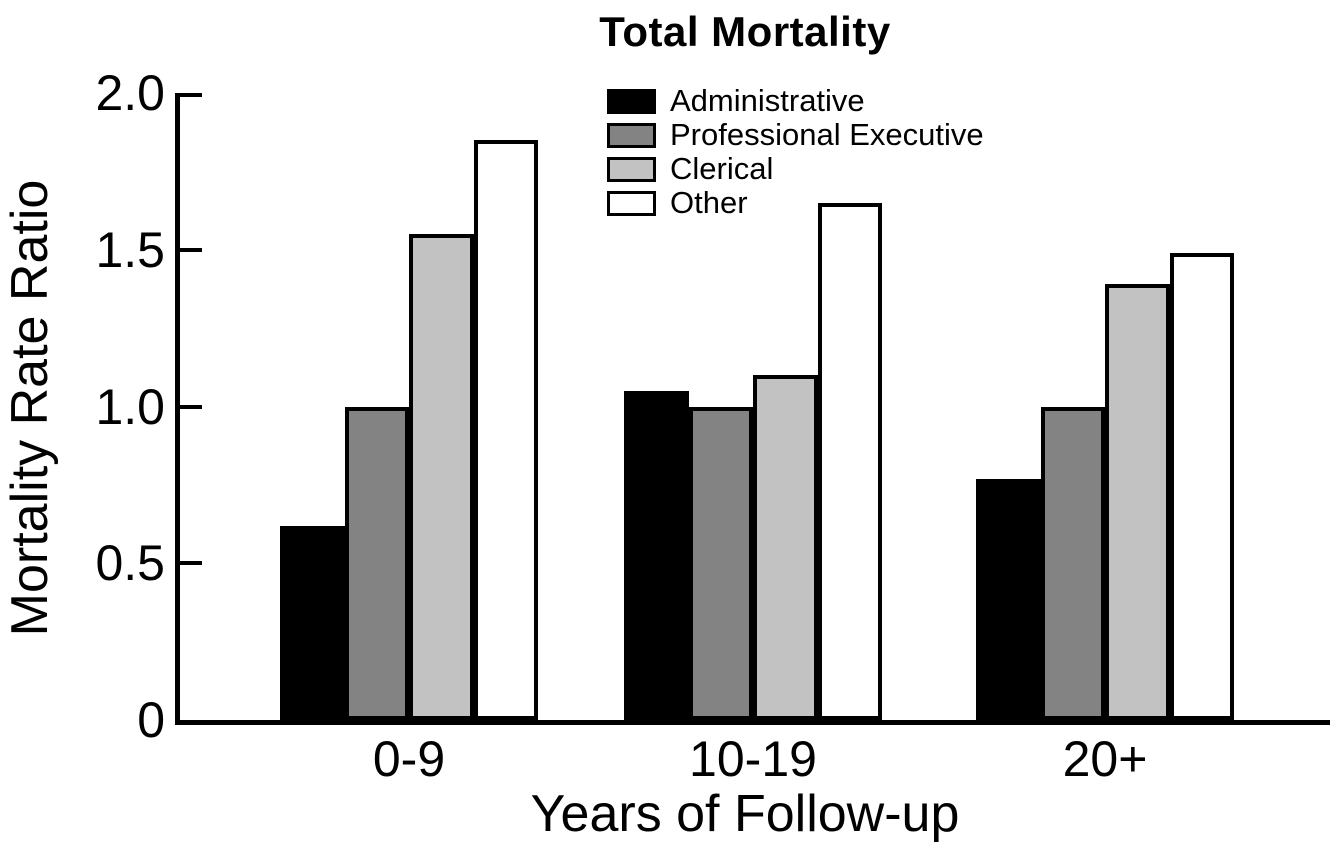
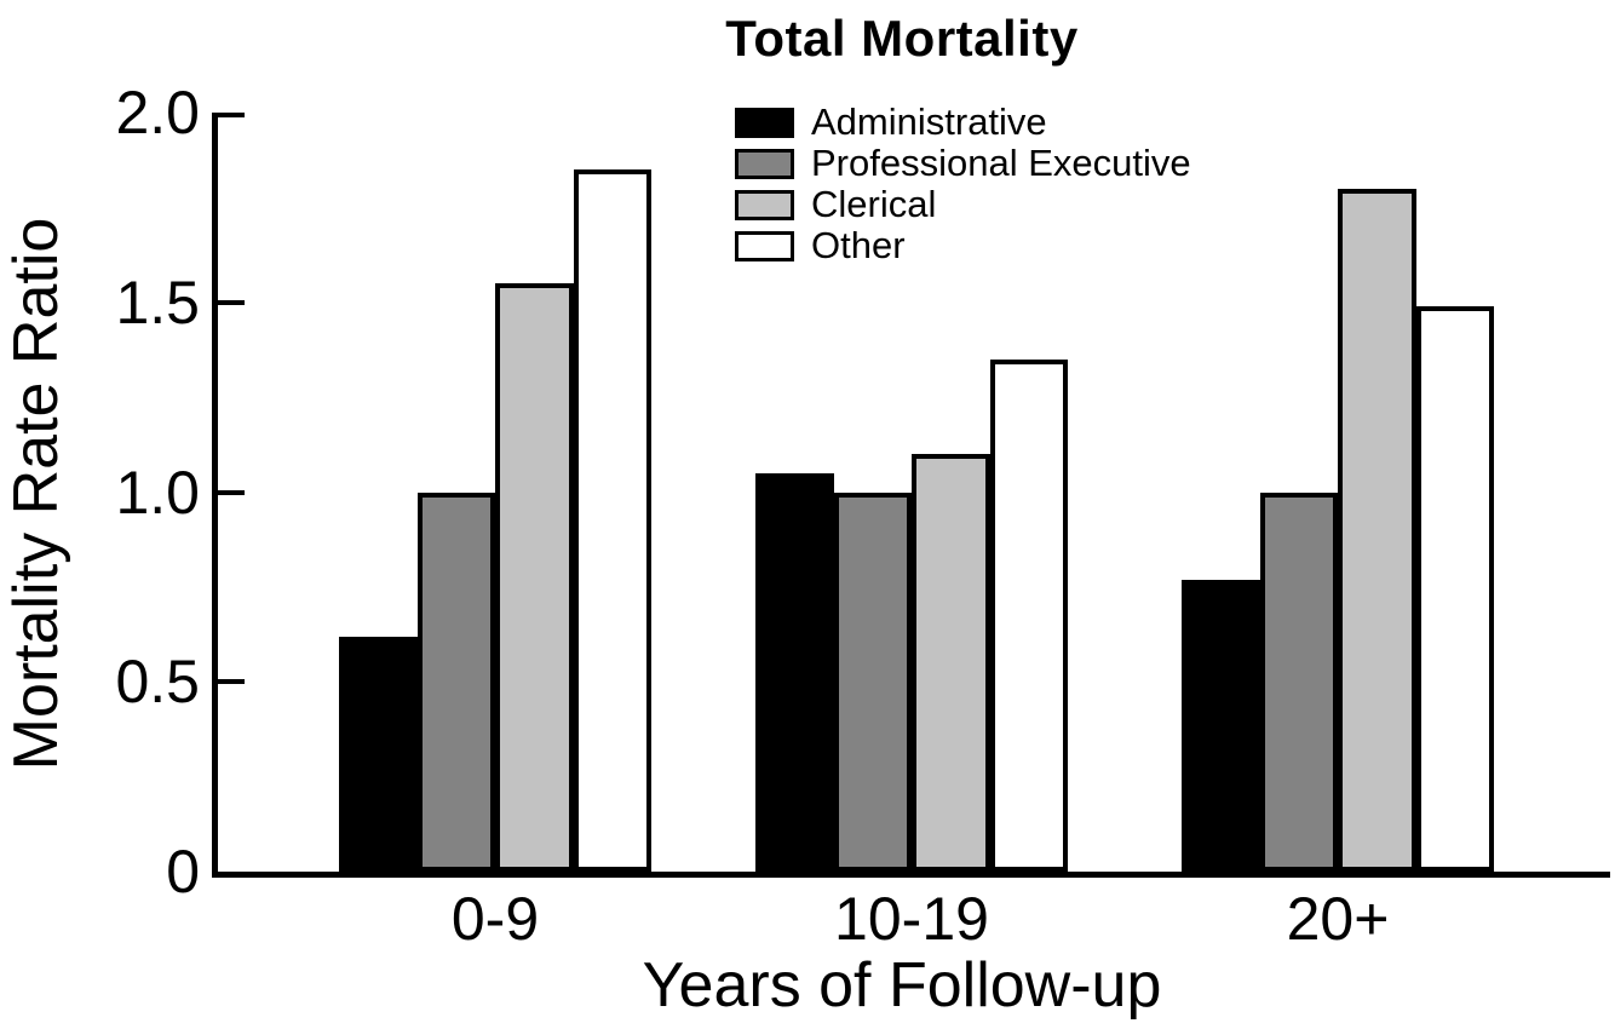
Other/10-19: 1.65 -> 1.35
Clerical/20+: 1.39 -> 1.80
